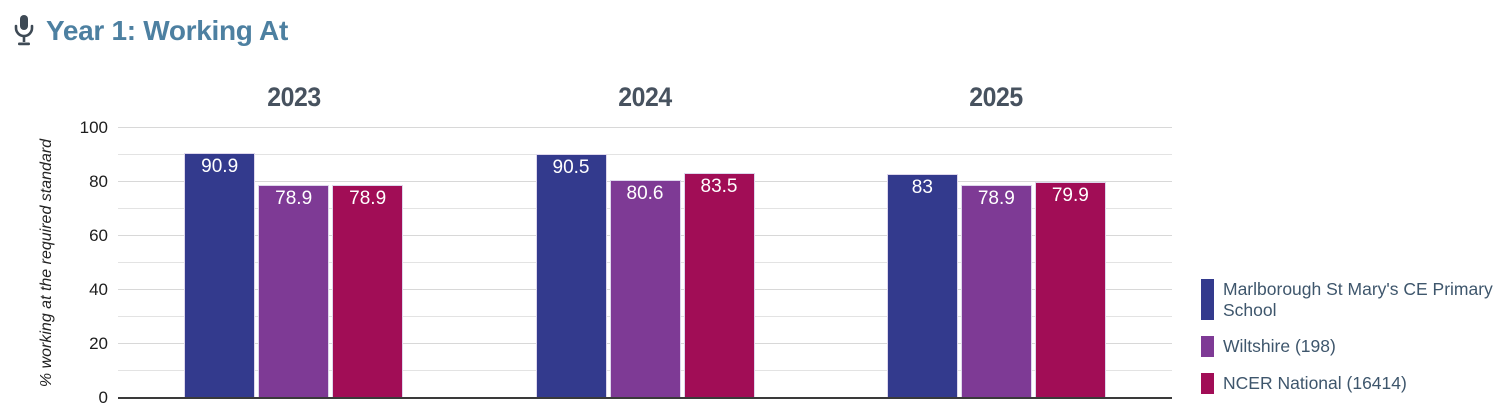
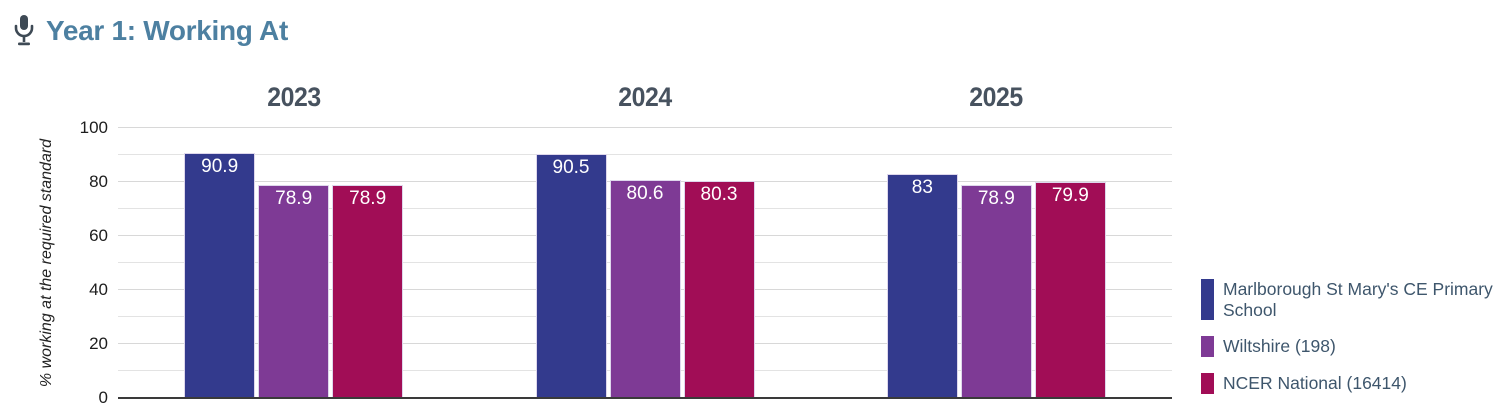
NCER National (16414)/2024: 83.5 -> 80.3
